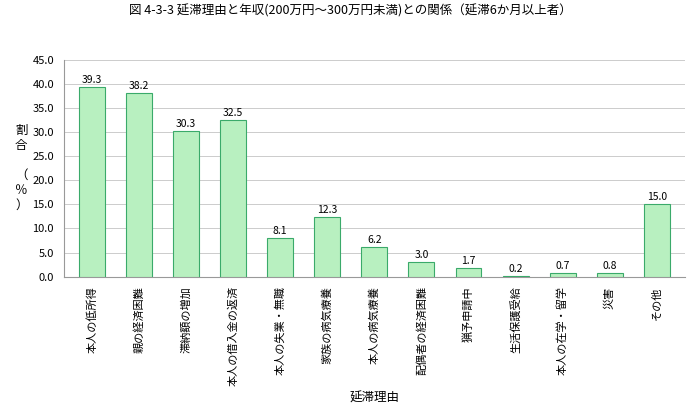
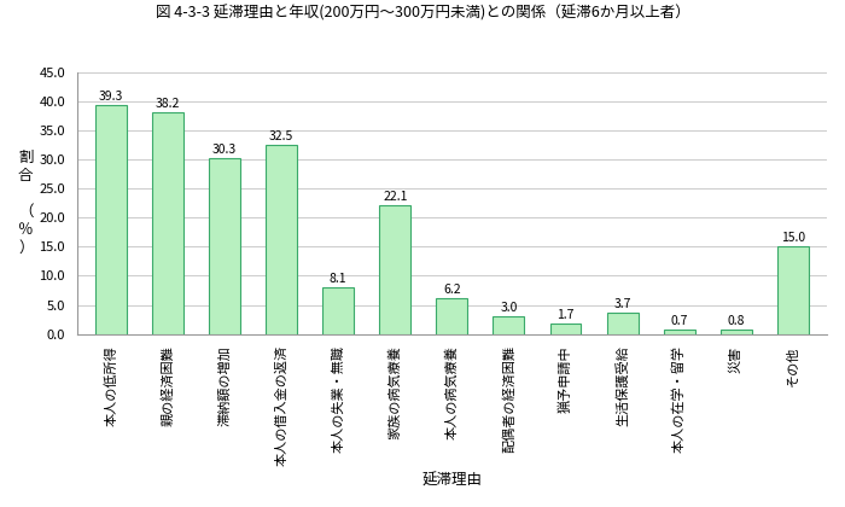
家族の病気療養: 12.3 -> 22.1
生活保護受給: 0.2 -> 3.7
